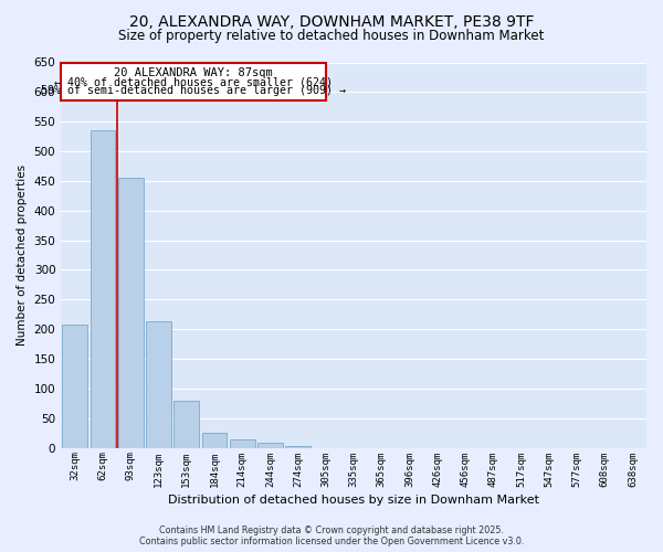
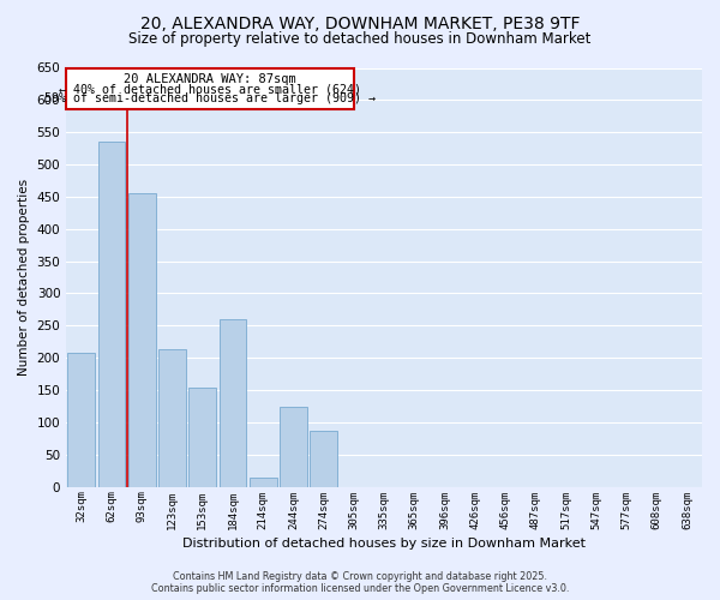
153sqm: 80 -> 154
184sqm: 25 -> 260
244sqm: 8 -> 124
274sqm: 3 -> 86
